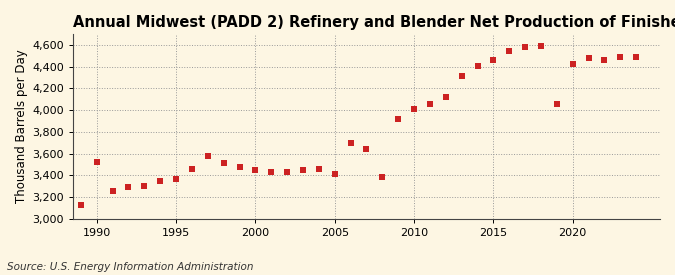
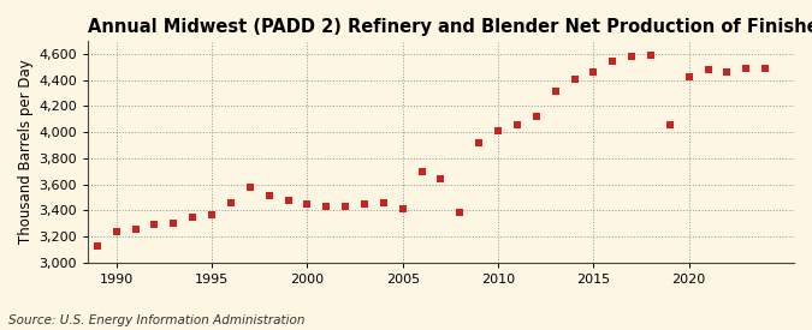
1990: 3,520 -> 3,240
